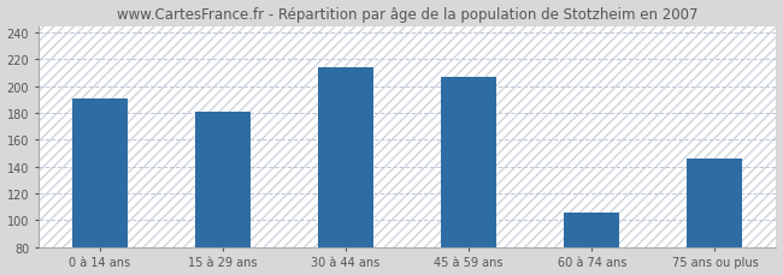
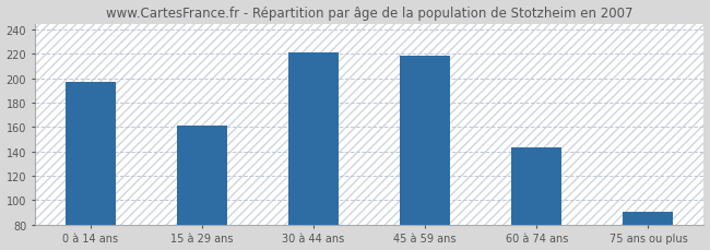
0 à 14 ans: 191 -> 197
15 à 29 ans: 181 -> 161
30 à 44 ans: 214 -> 221
45 à 59 ans: 207 -> 219
60 à 74 ans: 106 -> 143
75 ans ou plus: 146 -> 91
